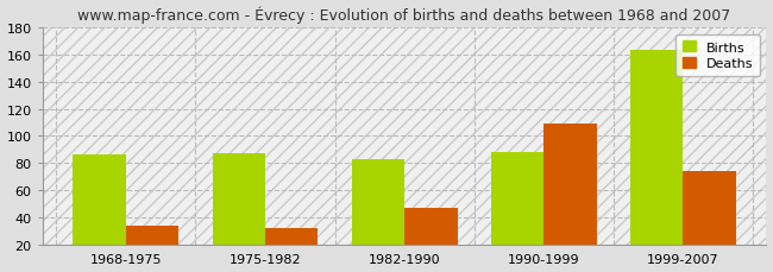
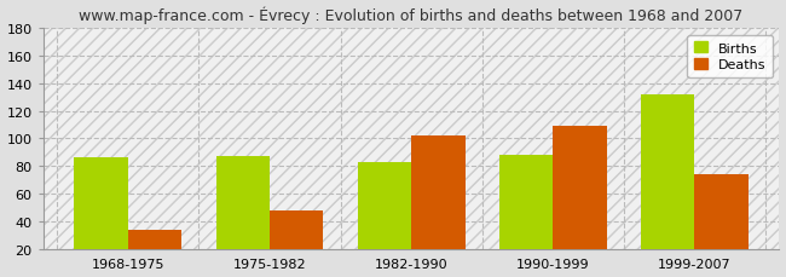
Deaths/1975-1982: 32 -> 48
Deaths/1982-1990: 47 -> 102
Births/1999-2007: 163 -> 132
